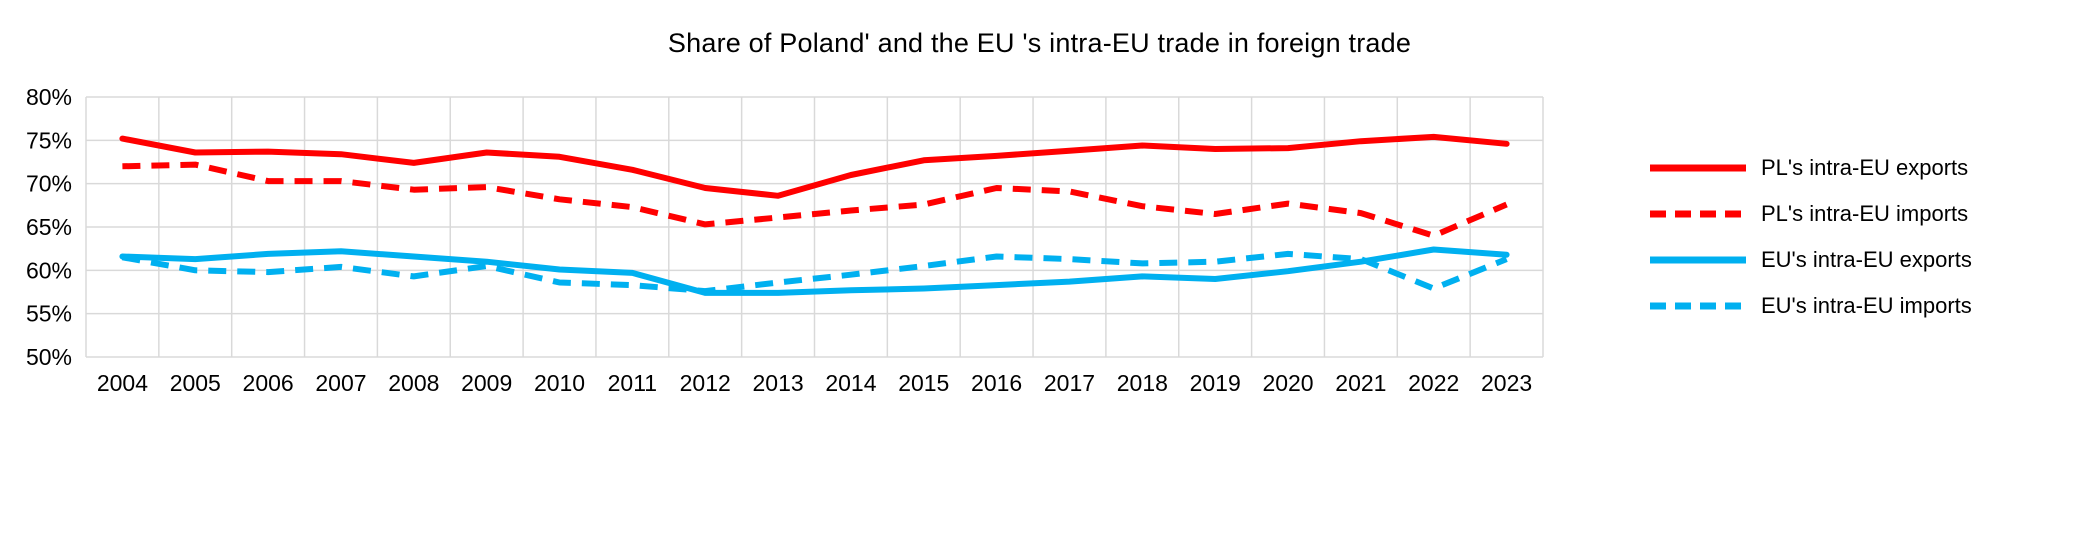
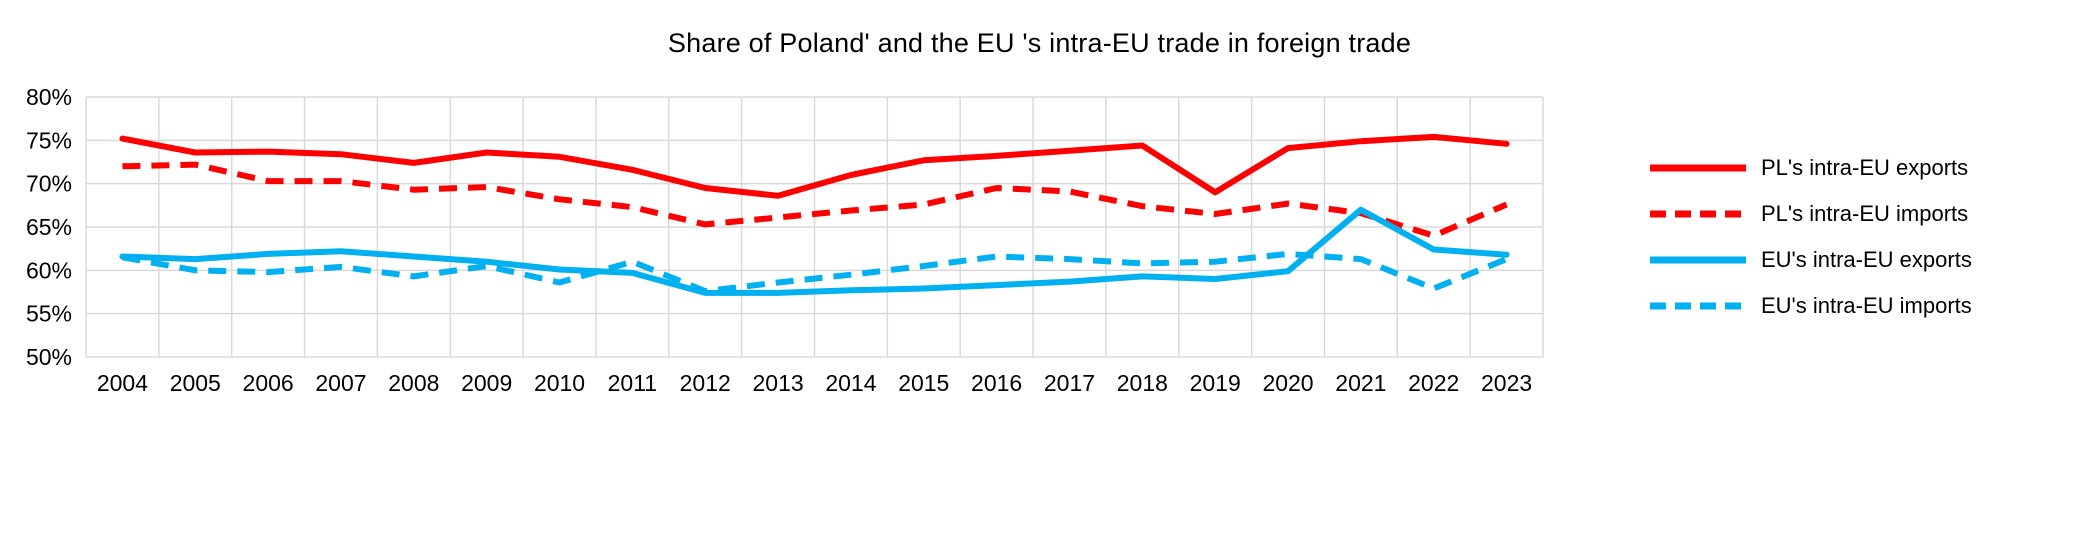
EU's intra-EU imports/2011: 58% -> 61%
PL's intra-EU exports/2019: 74% -> 69%
EU's intra-EU exports/2021: 61% -> 67%
